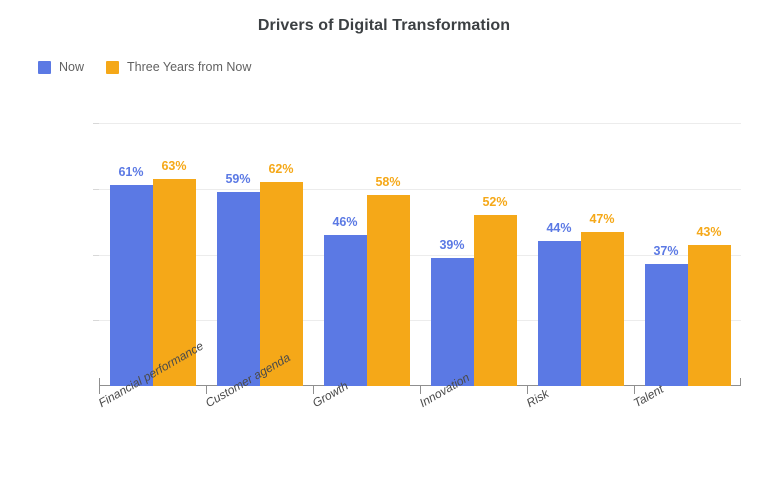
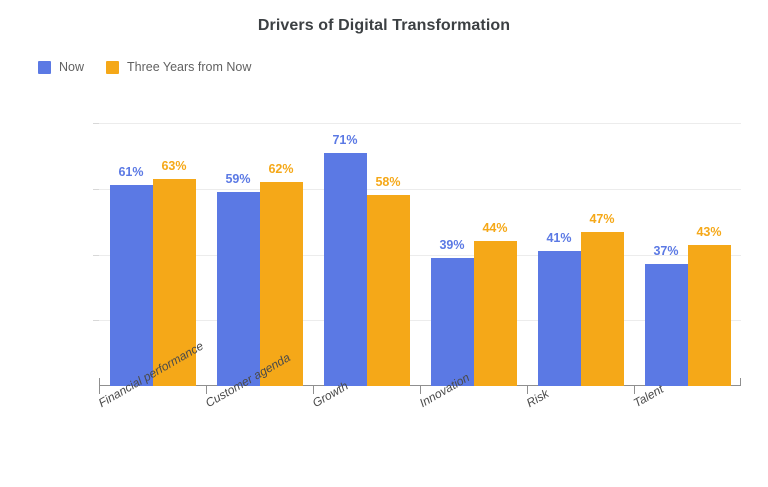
Now/Growth: 46% -> 71%
Three Years from Now/Innovation: 52% -> 44%
Now/Risk: 44% -> 41%
